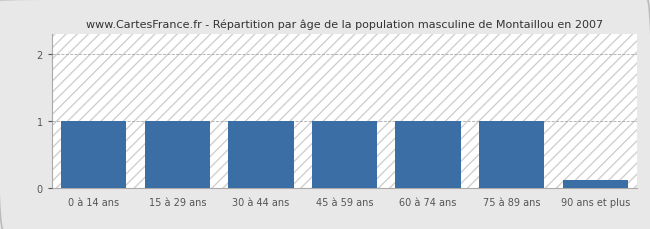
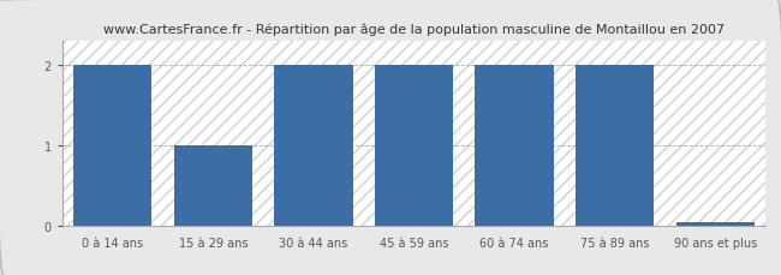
0 à 14 ans: 1.00 -> 2.00
30 à 44 ans: 1.00 -> 2.00
45 à 59 ans: 1.00 -> 2.00
60 à 74 ans: 1.00 -> 2.00
75 à 89 ans: 1.00 -> 2.00
90 ans et plus: 0.12 -> 0.04
